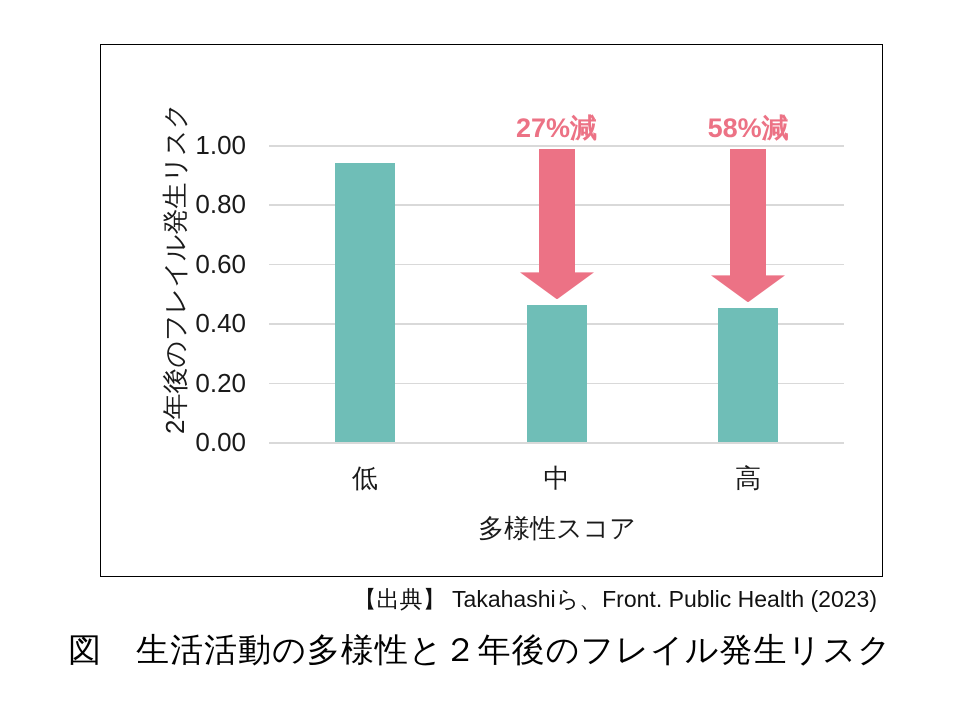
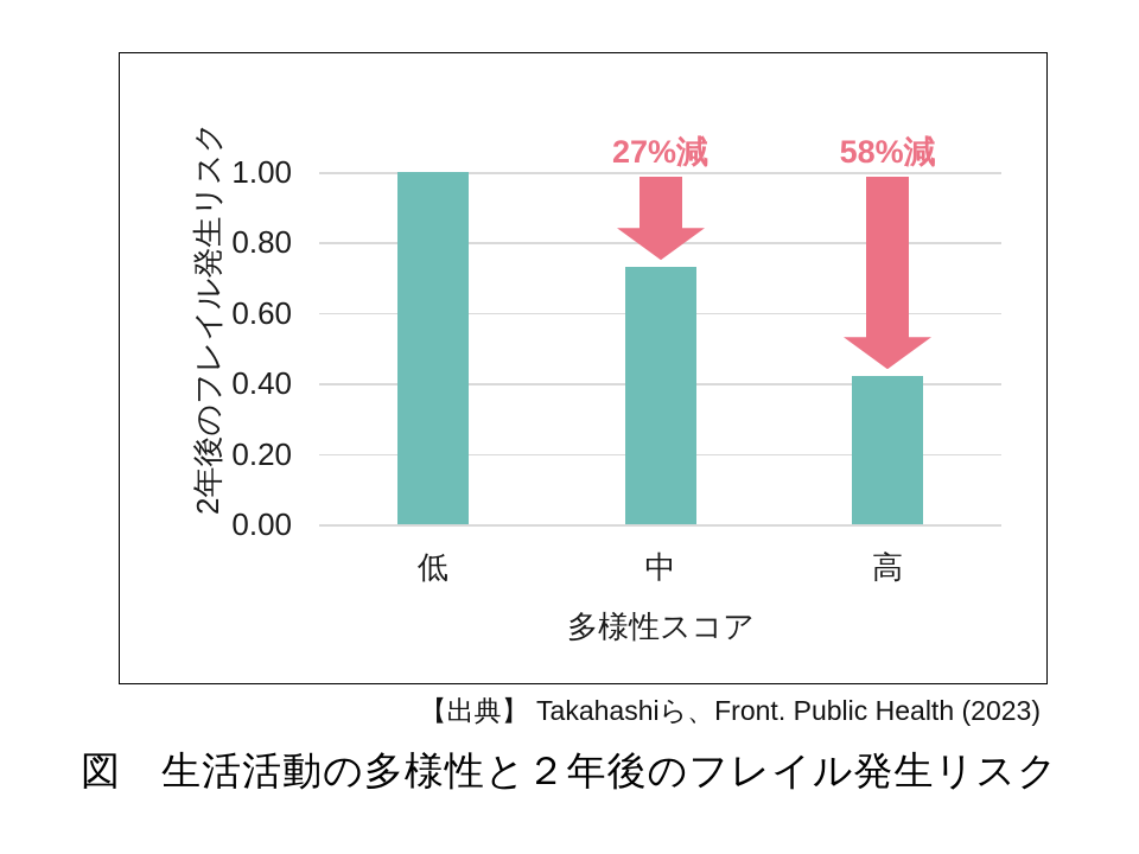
低: 0.94 -> 1.00
中: 0.46 -> 0.73
高: 0.45 -> 0.42
